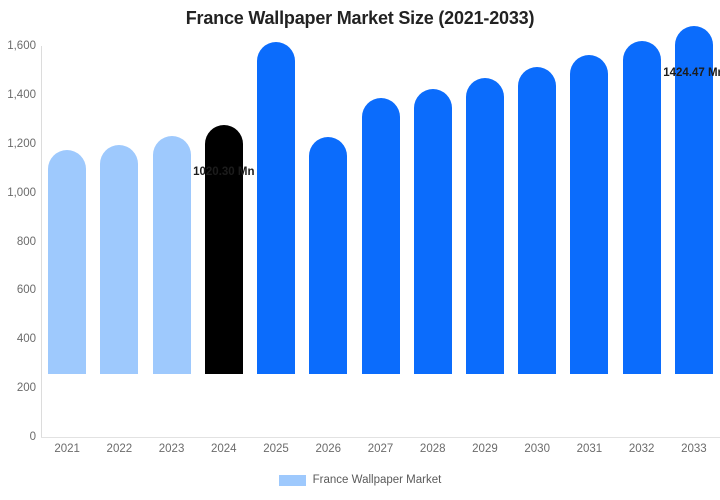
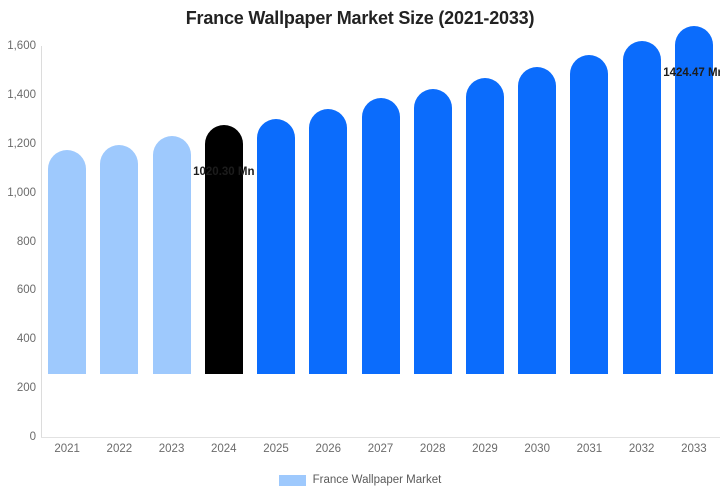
2025: 1360 -> 1040
2026: 970 -> 1080
